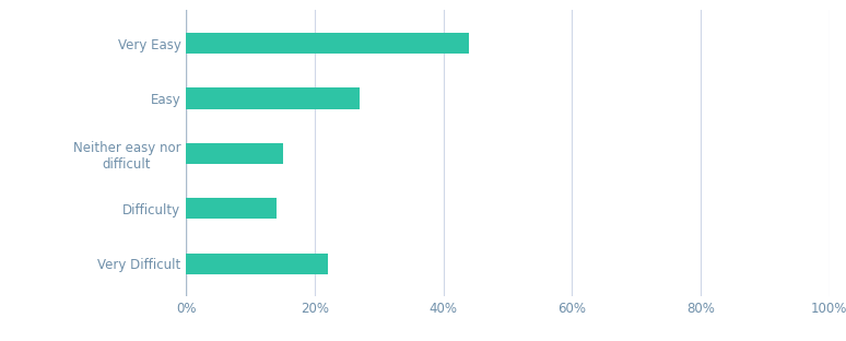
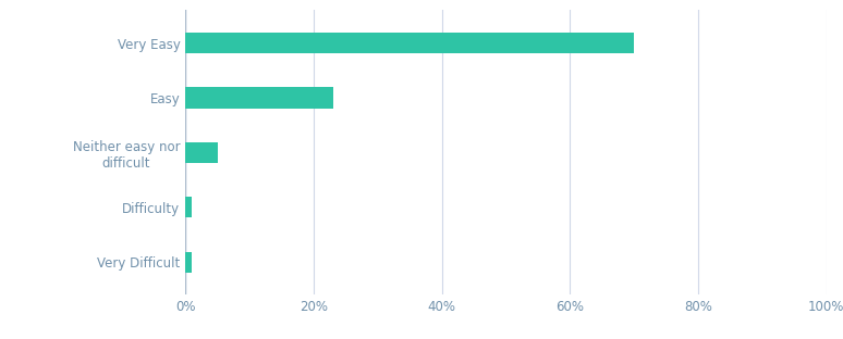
Very Easy: 44% -> 70%
Easy: 27% -> 23%
Neither easy nor difficult: 15% -> 5%
Difficulty: 14% -> 1%
Very Difficult: 22% -> 1%
